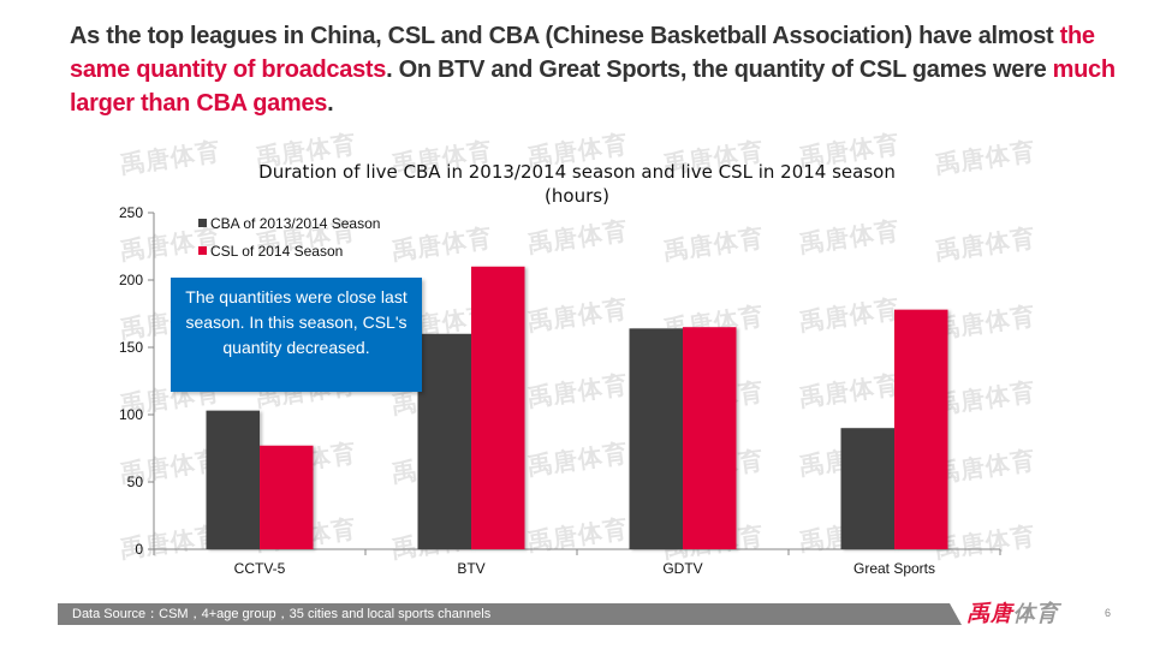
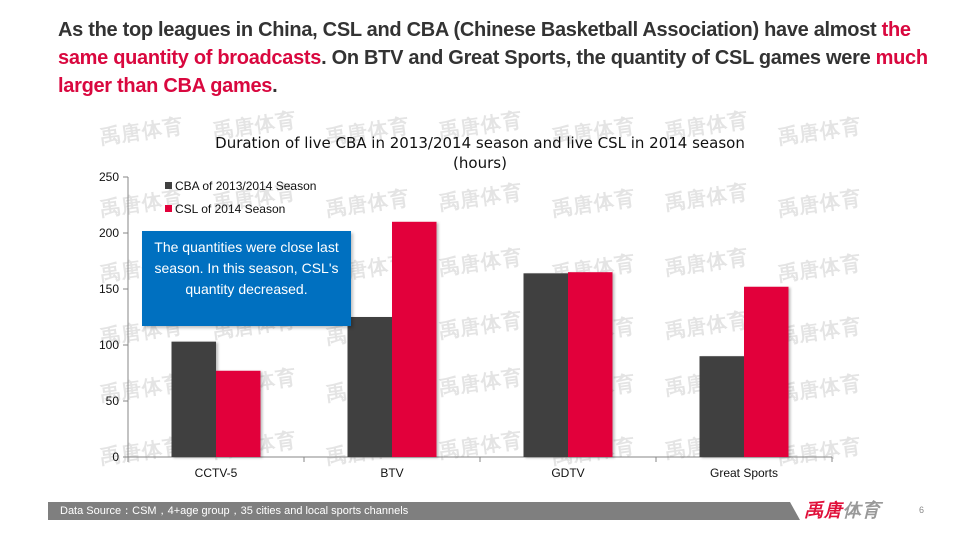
CBA of 2013/2014 Season/BTV: 160 -> 125
CSL of 2014 Season/Great Sports: 178 -> 152
